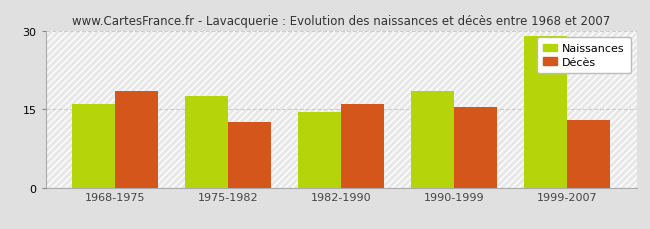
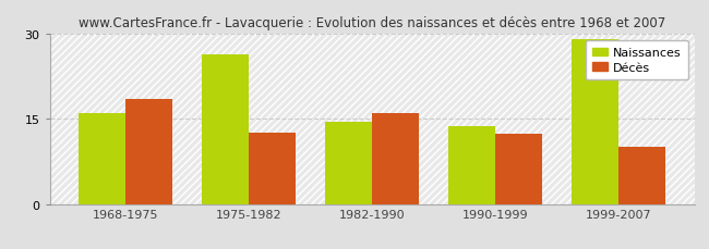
Naissances/1975-1982: 17.5 -> 26.4
Naissances/1990-1999: 18.5 -> 13.8
Décès/1990-1999: 15.5 -> 12.4
Décès/1999-2007: 13.0 -> 10.0
